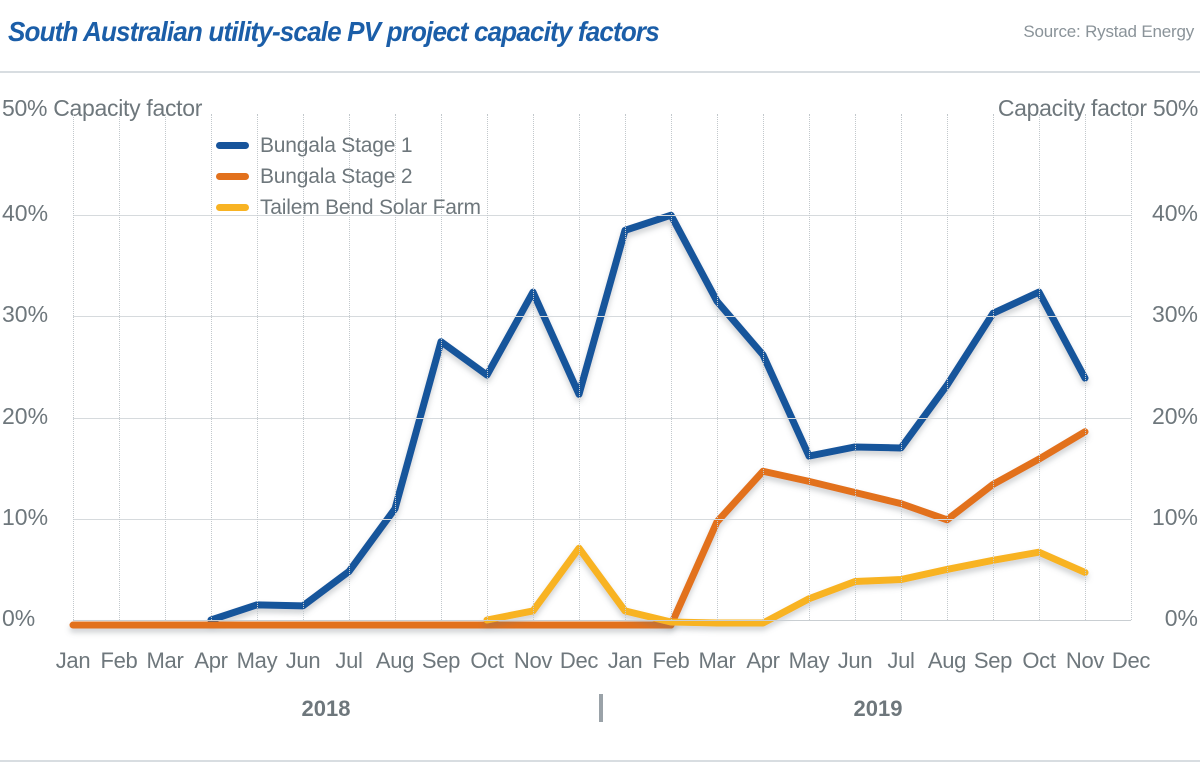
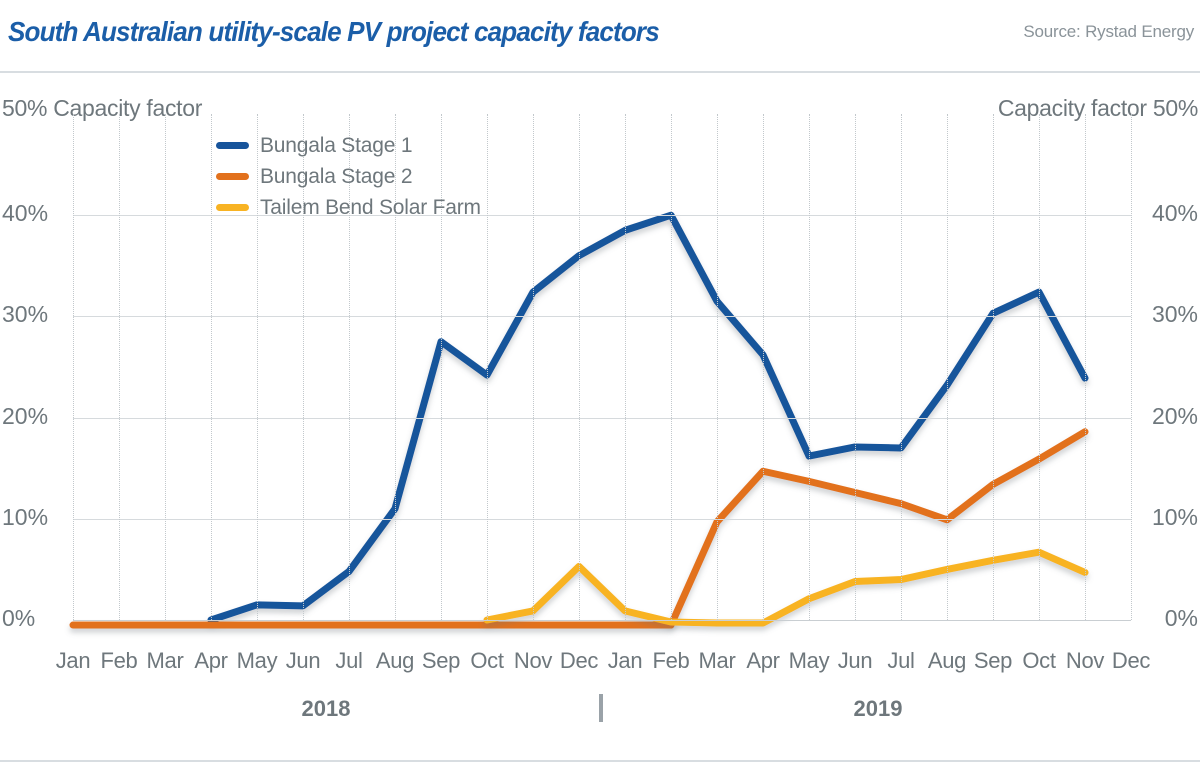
Bungala Stage 1/Dec 2018: 22.3% -> 36.0%
Tailem Bend Solar Farm/Dec 2018: 7.1% -> 5.3%
